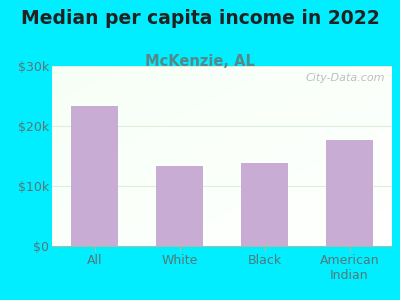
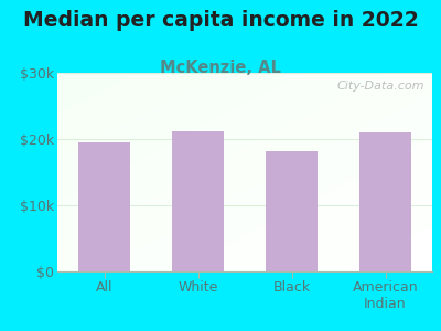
All: $23.4k -> $19.5k
White: $13.4k -> $21.2k
Black: $13.8k -> $18.2k
American Indian: $17.6k -> $21.0k
